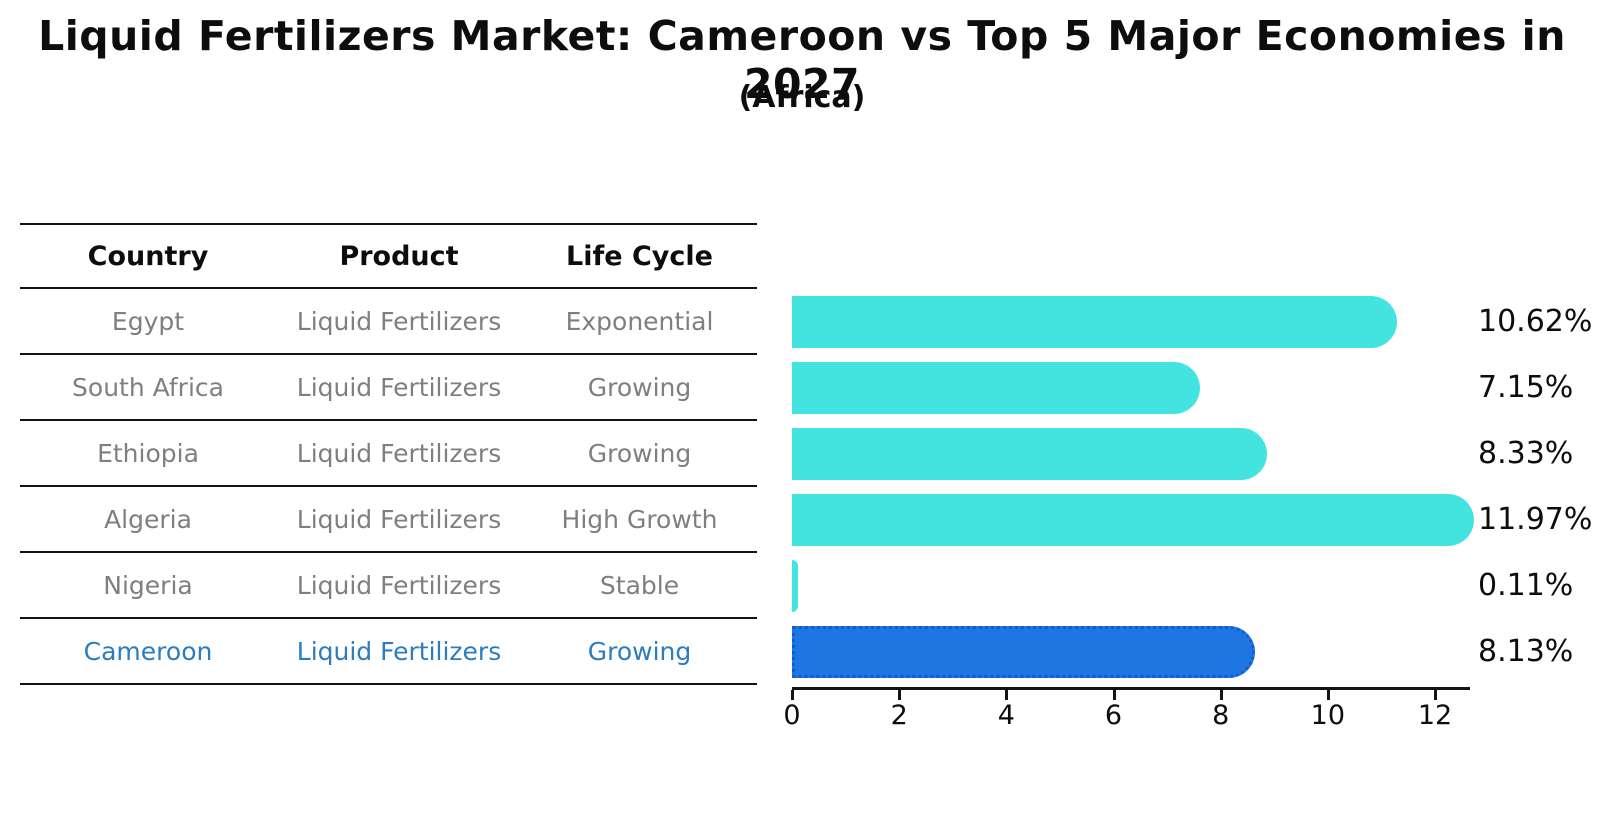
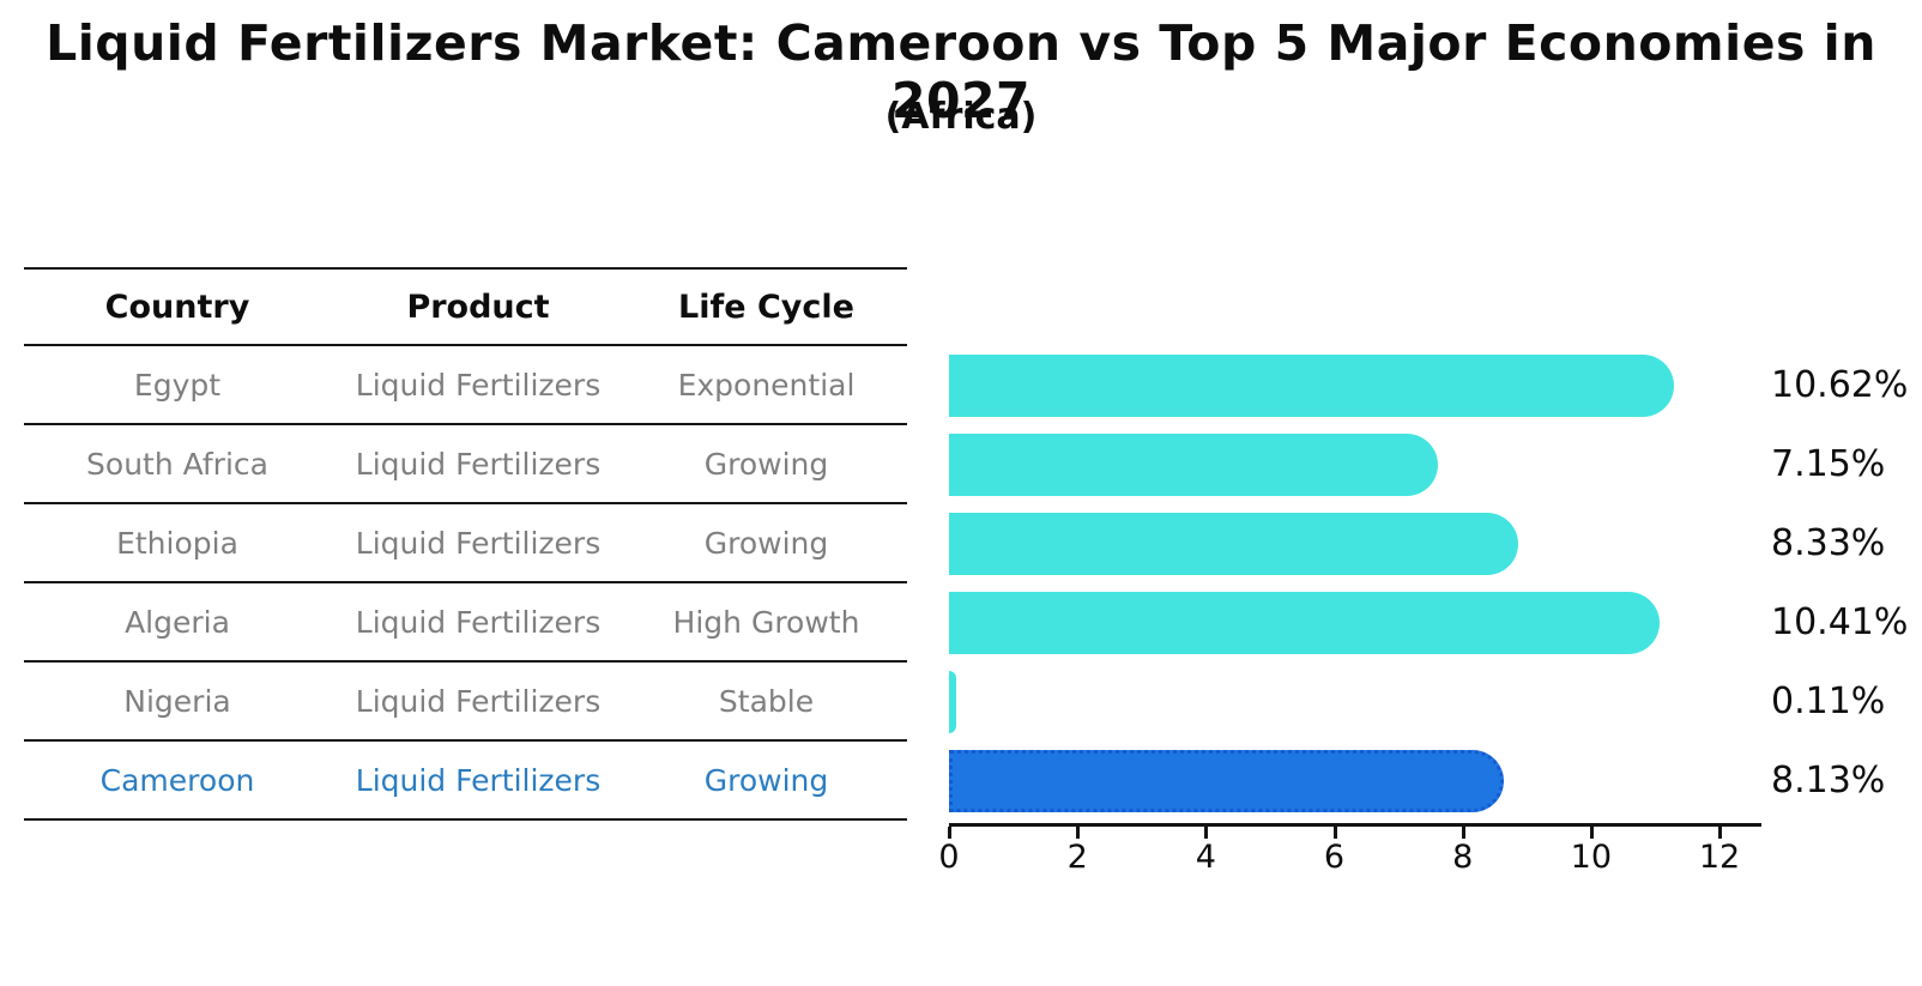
Algeria: 11.97% -> 10.41%
